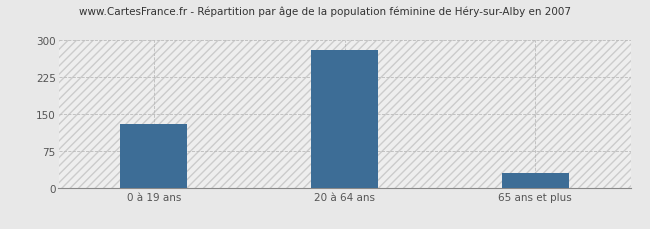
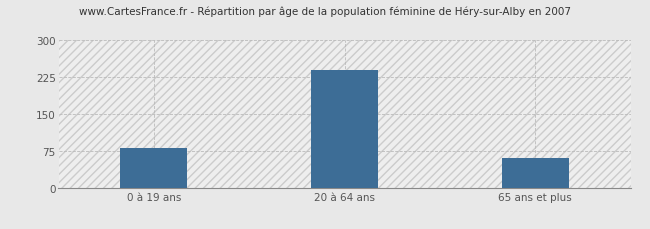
0 à 19 ans: 130 -> 80
20 à 64 ans: 280 -> 240
65 ans et plus: 30 -> 60
